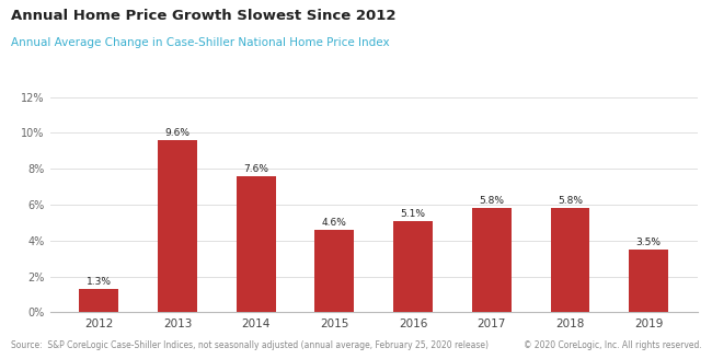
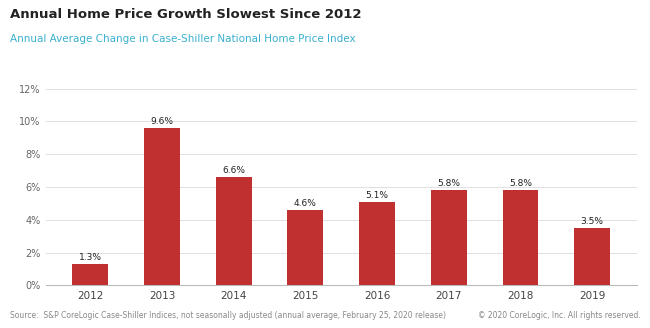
2014: 7.6% -> 6.6%
